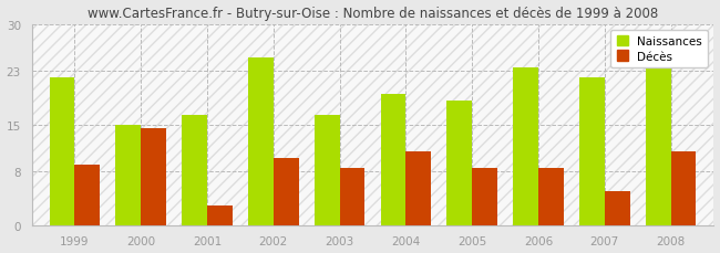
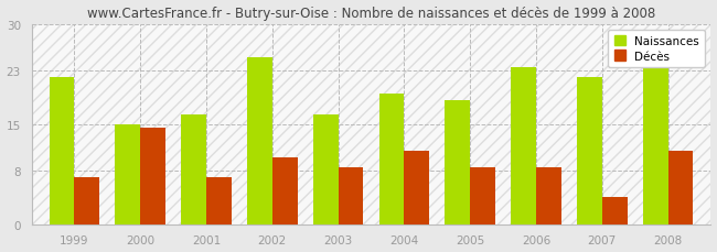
Décès/1999: 9.0 -> 7.0
Décès/2001: 3.0 -> 7.0
Décès/2007: 5.0 -> 4.0
